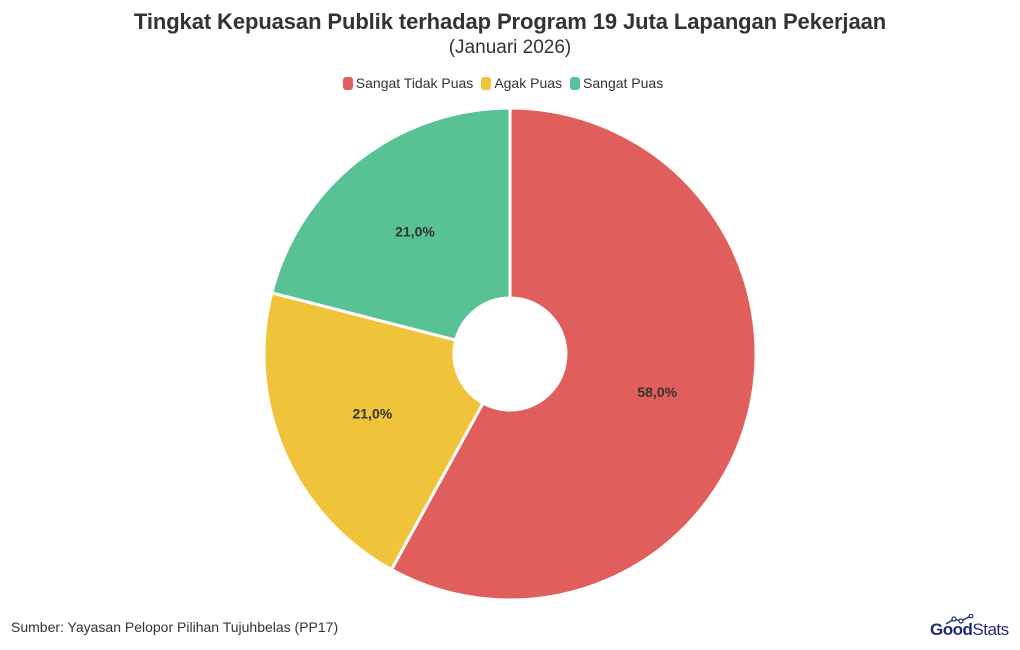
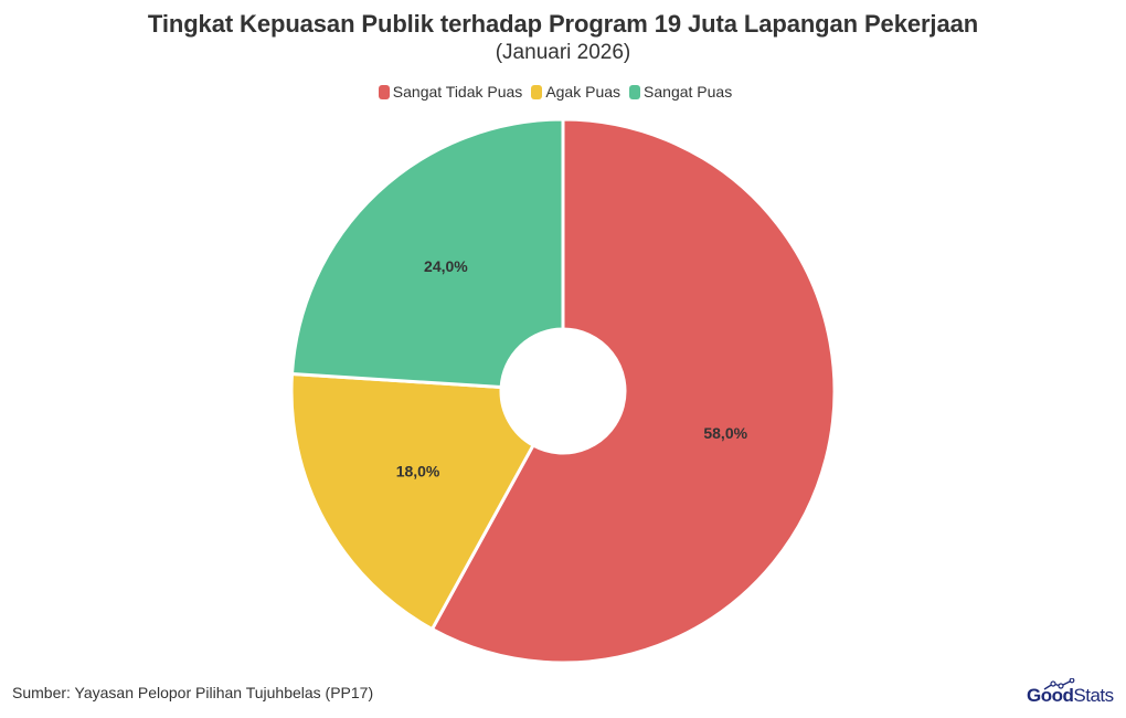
Agak Puas: 21,0% -> 18,0%
Sangat Puas: 21,0% -> 24,0%
